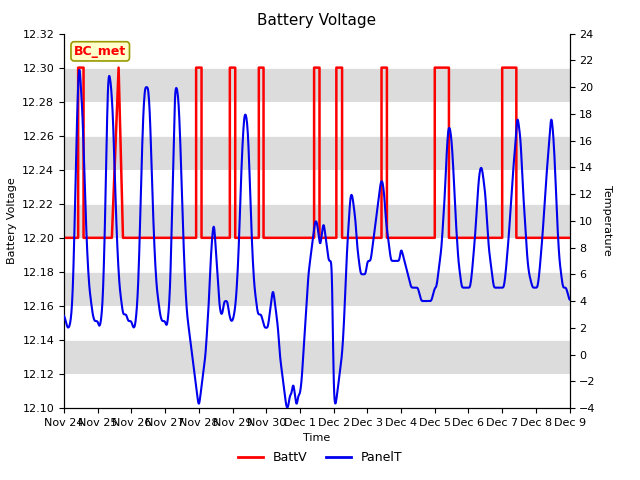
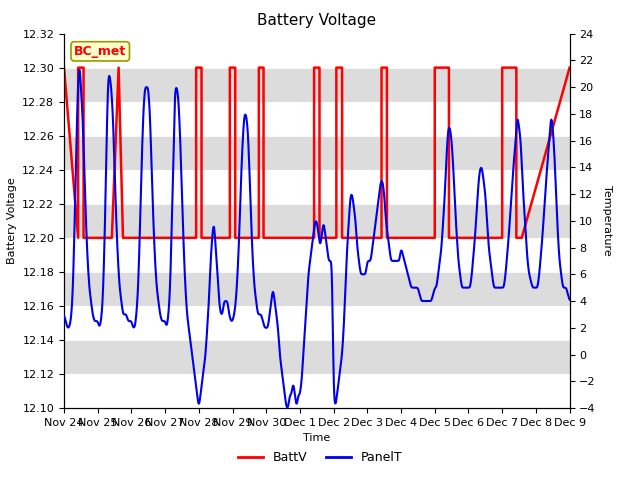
BattV/Nov 24: 12.2 -> 12.3
BattV/Dec 9: 12.2 -> 12.3
